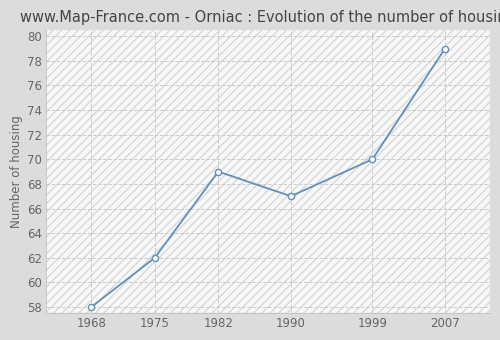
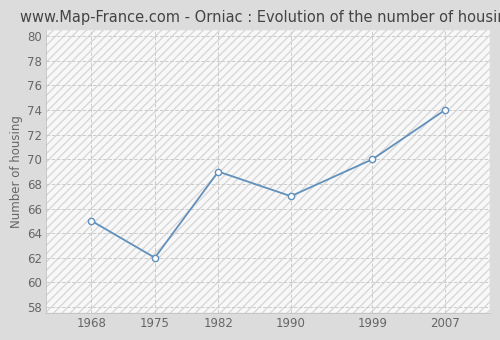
1968: 58 -> 65
2007: 79 -> 74
